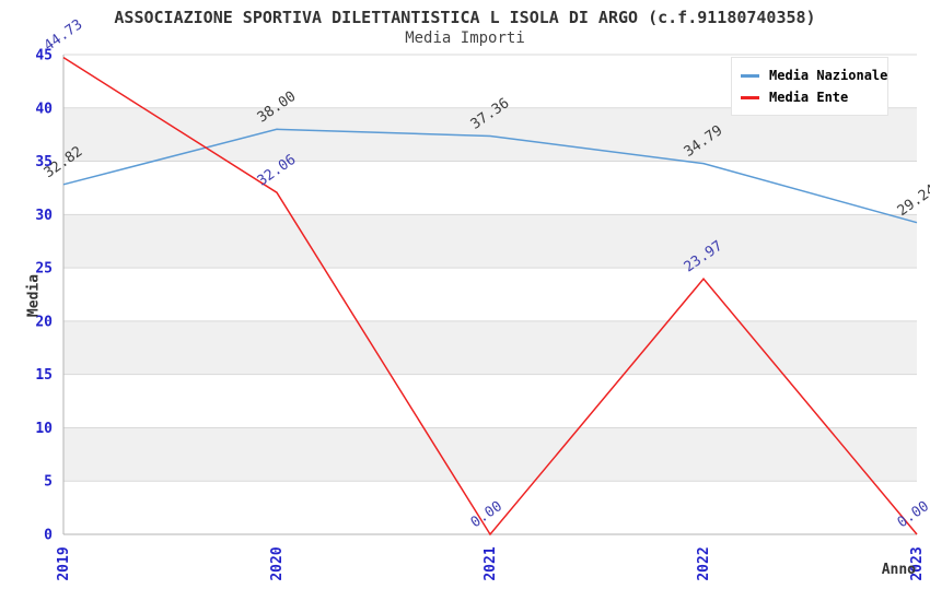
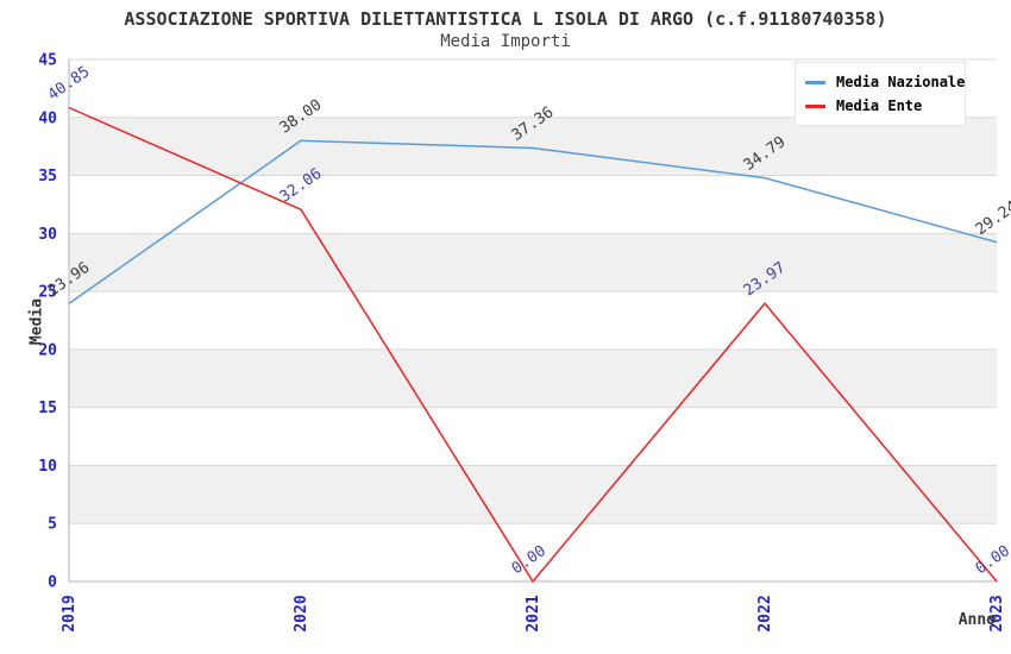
Media Nazionale/2019: 32.82 -> 23.96
Media Ente/2019: 44.73 -> 40.85
